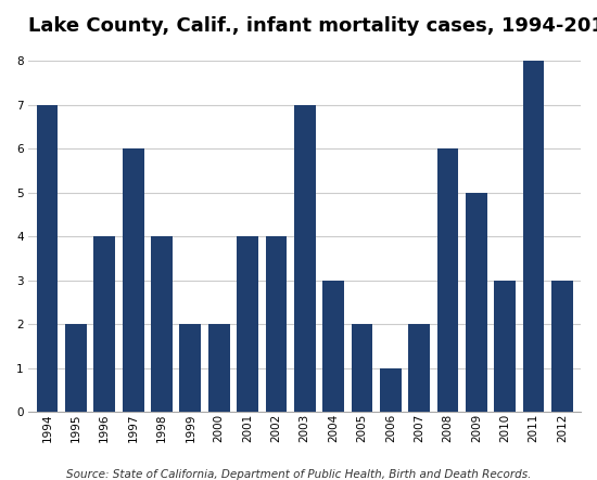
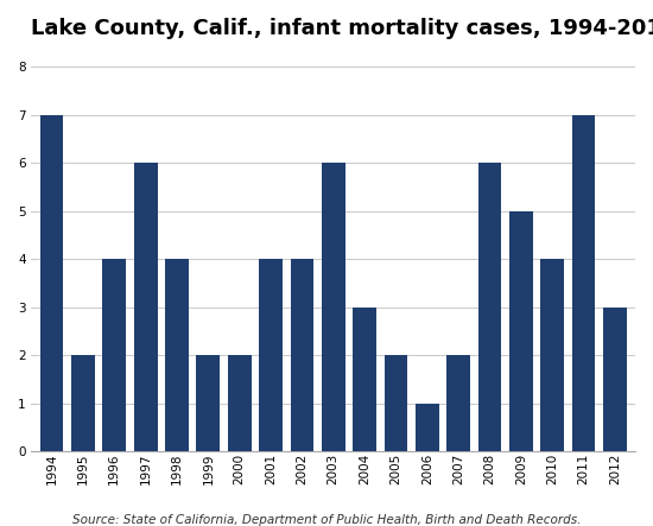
2003: 7 -> 6
2010: 3 -> 4
2011: 8 -> 7
